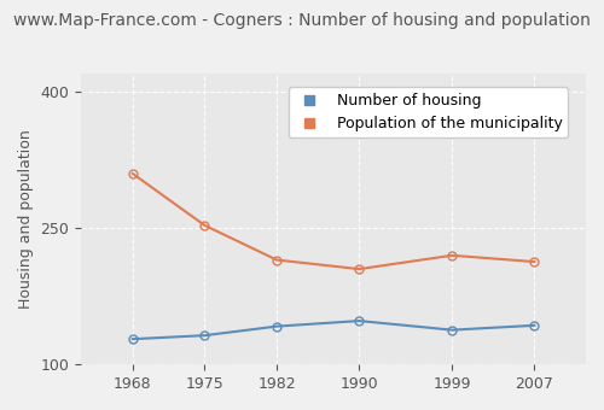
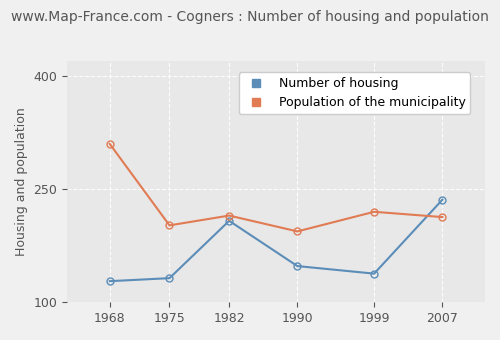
Population of the municipality/1975: 253 -> 202
Number of housing/1982: 142 -> 208
Population of the municipality/1990: 205 -> 194
Number of housing/2007: 143 -> 236
